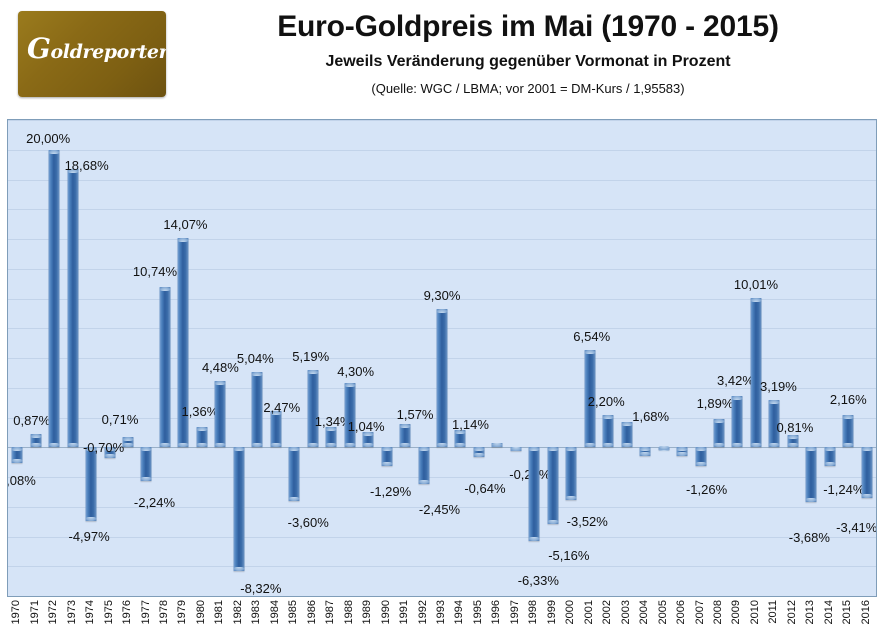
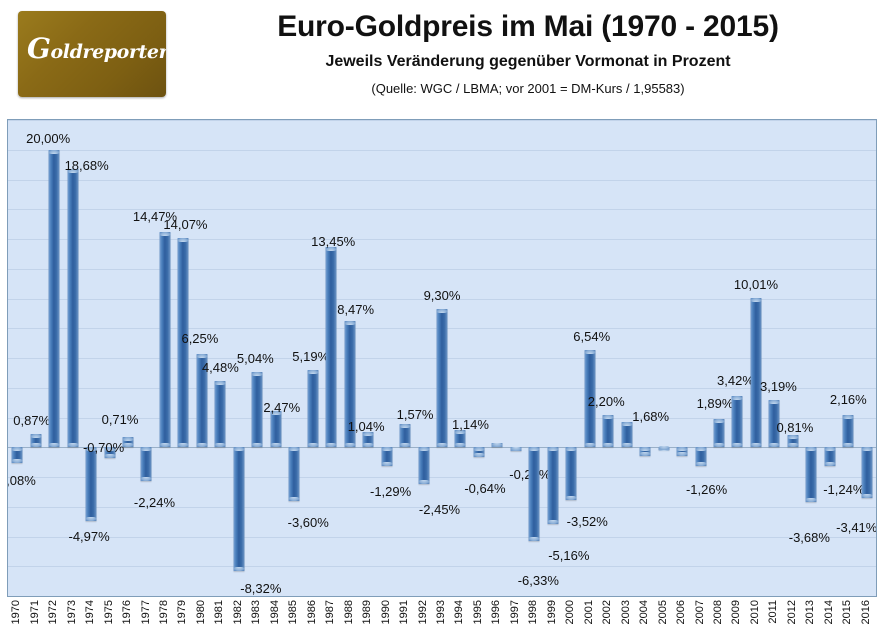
1978: 10,74% -> 14,47%
1980: 1,36% -> 6,25%
1987: 1,34% -> 13,45%
1988: 4,30% -> 8,47%
